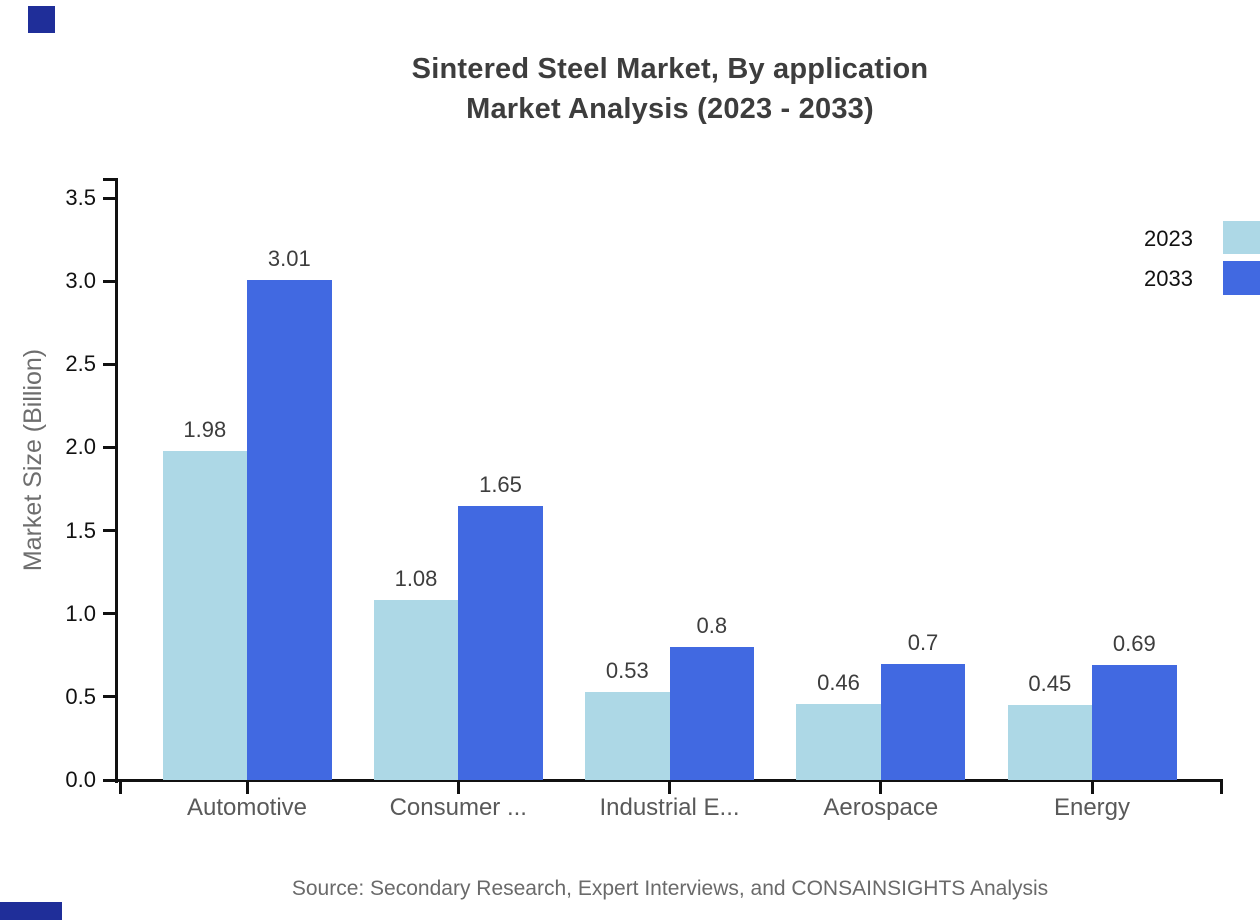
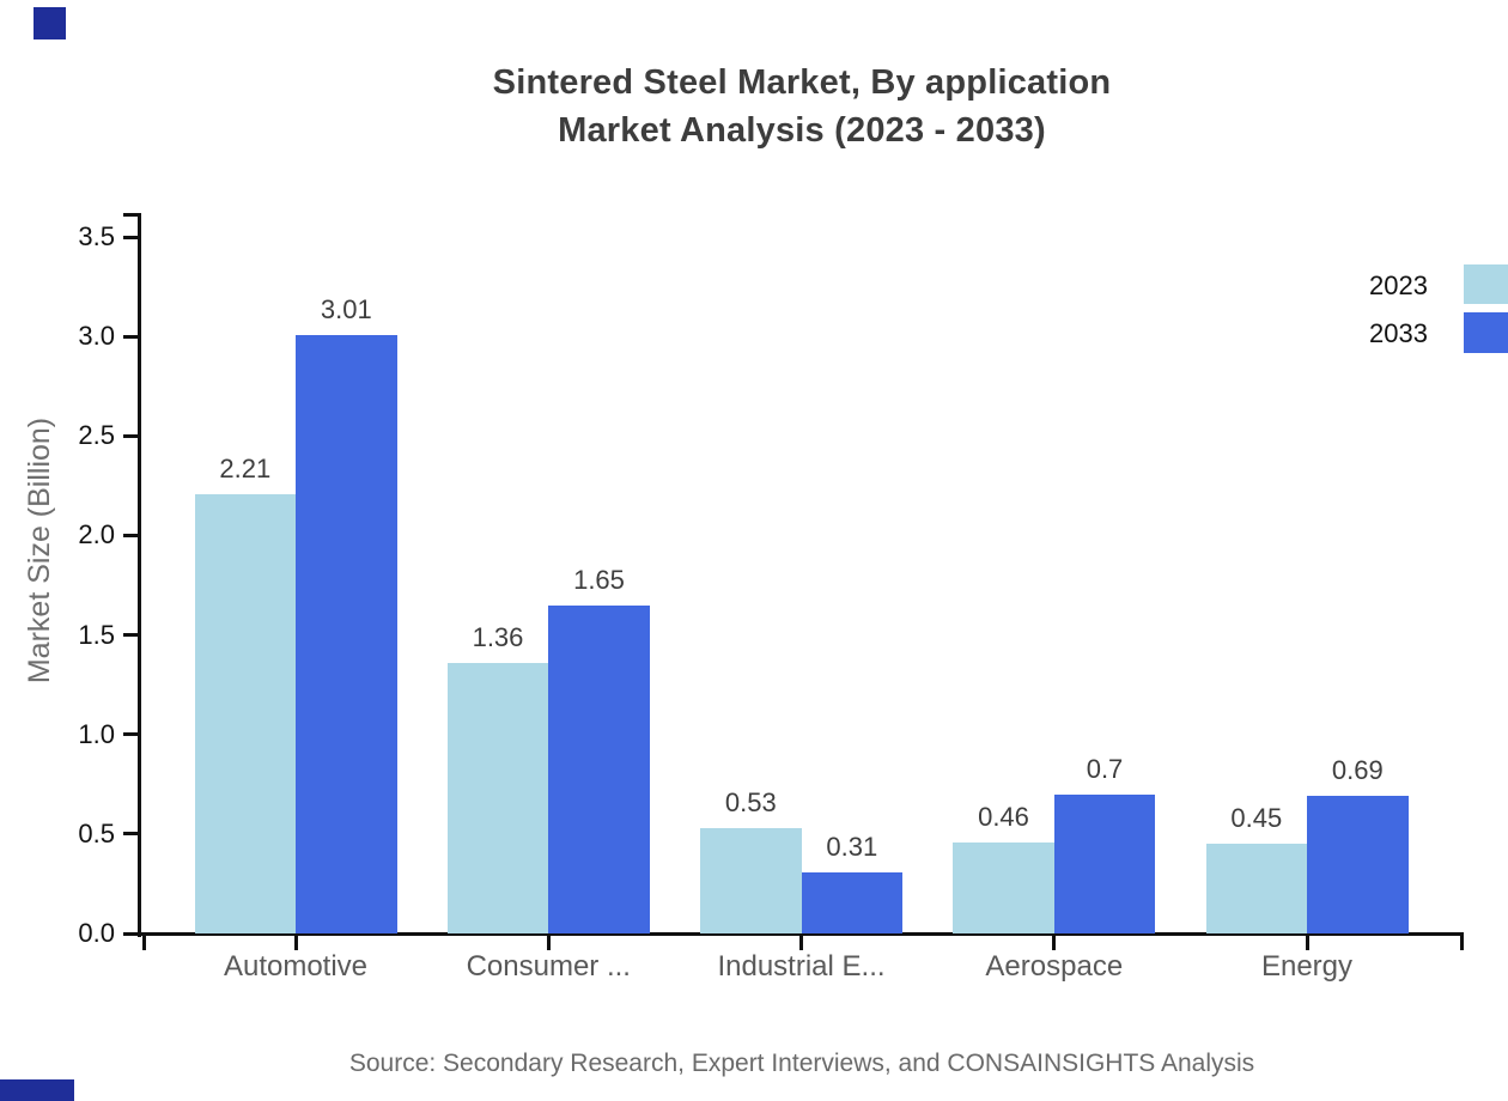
2023/Automotive: 1.98 -> 2.21
2023/Consumer ...: 1.08 -> 1.36
2033/Industrial E...: 0.8 -> 0.31
